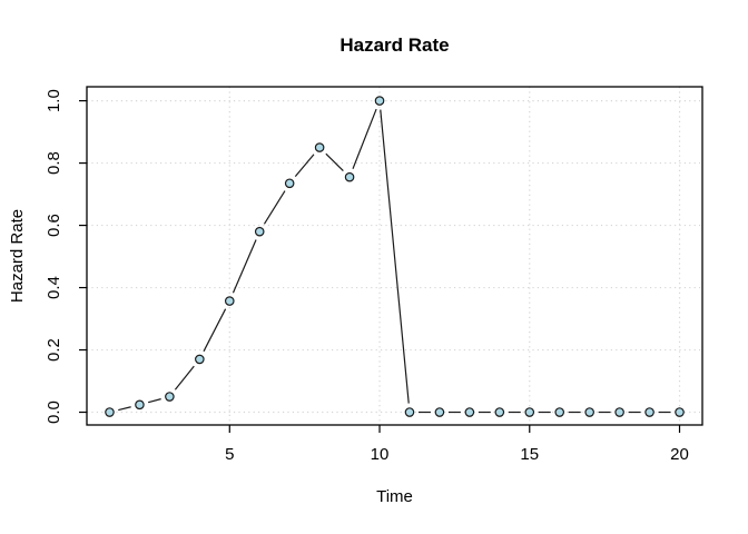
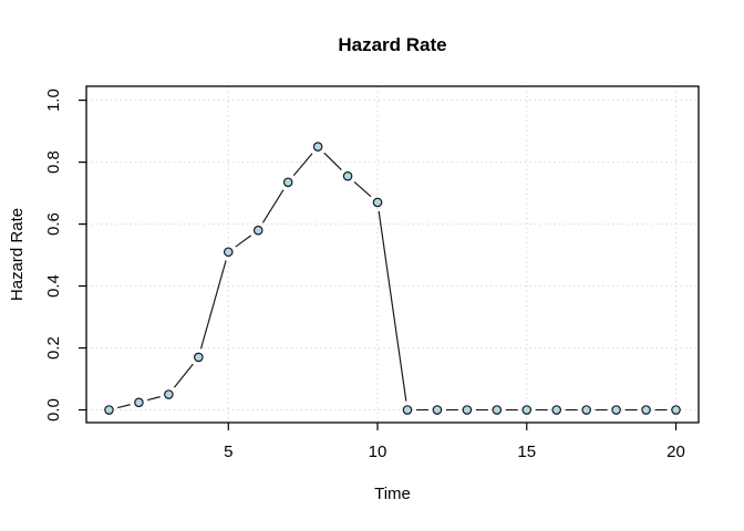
5: 0.36 -> 0.51
10: 1.00 -> 0.67
